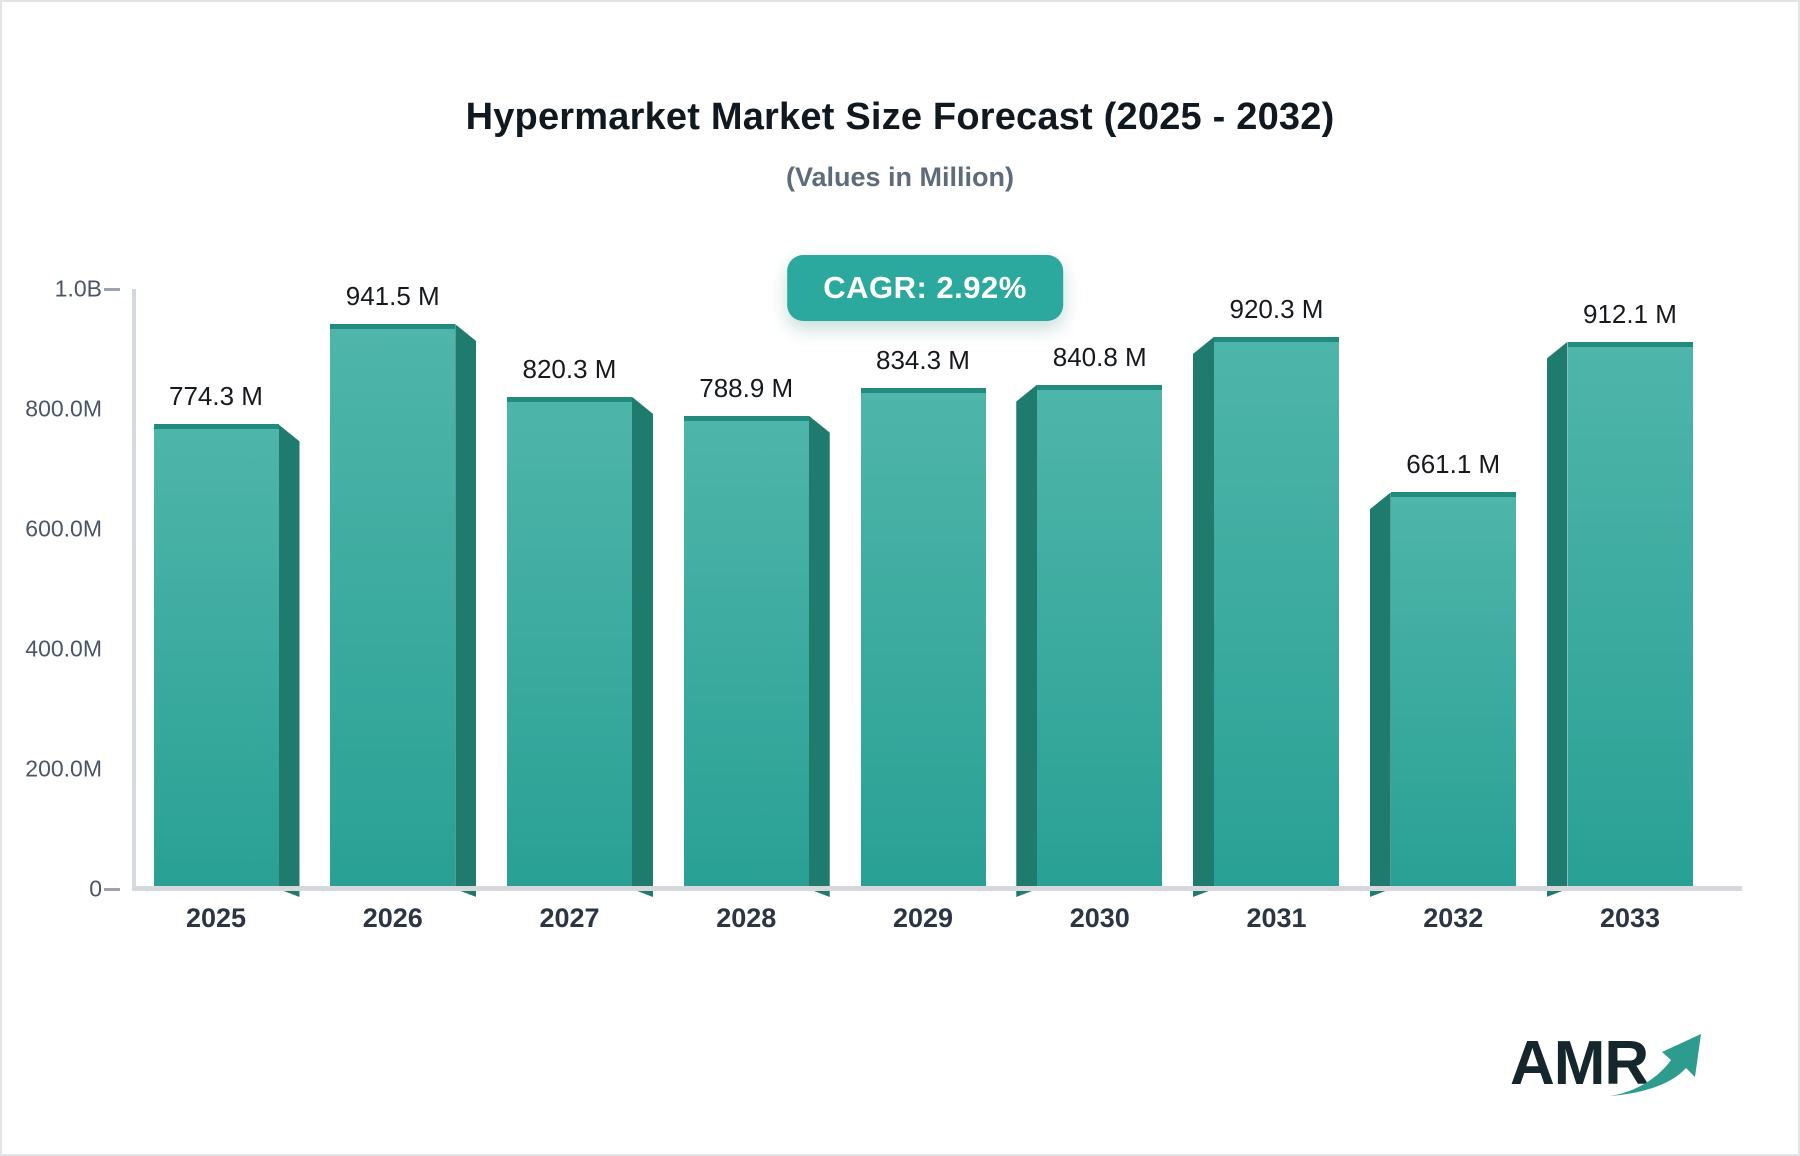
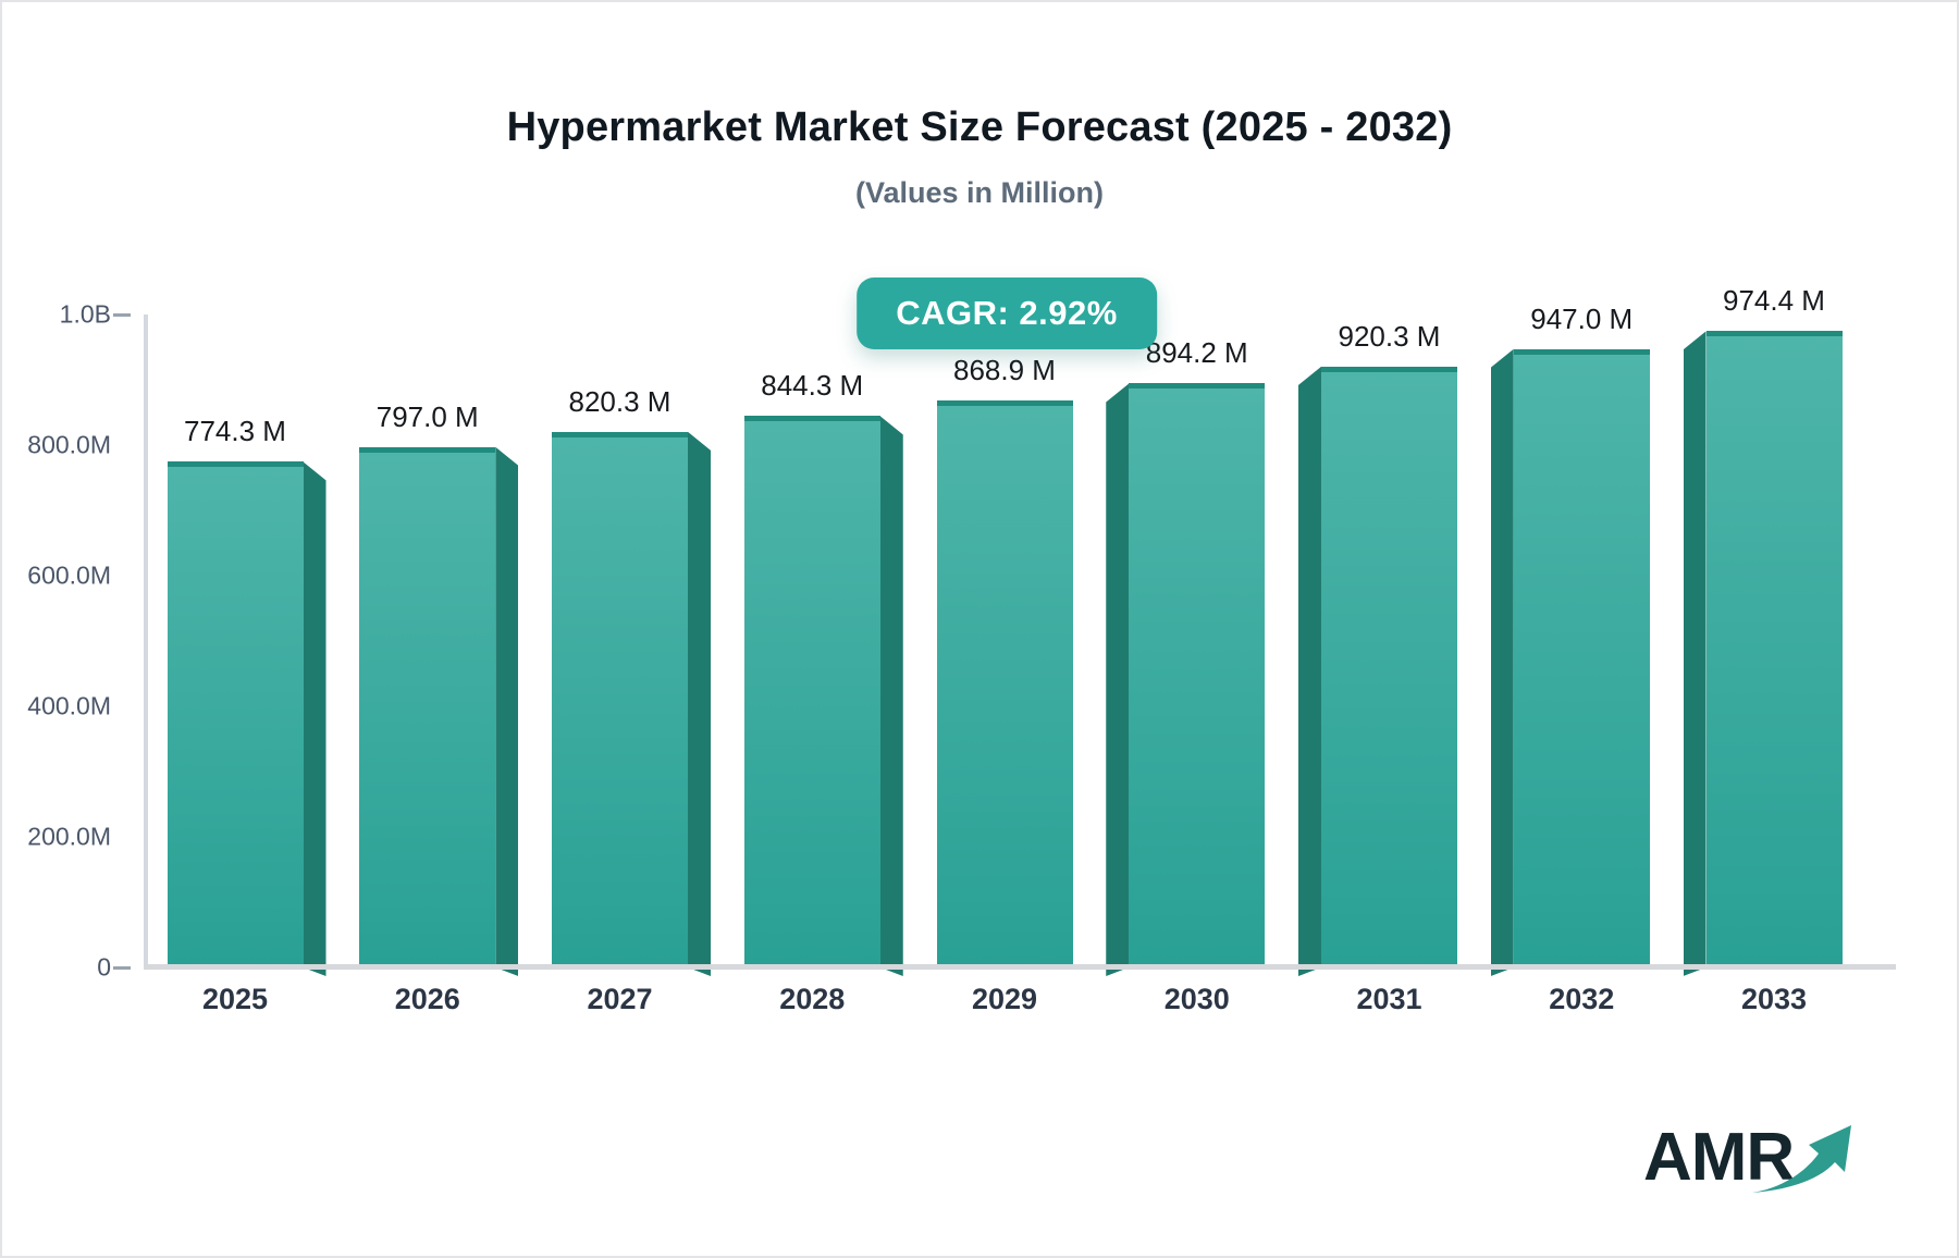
2026: 941.5 -> 797.0
2028: 788.9 -> 844.3
2029: 834.3 -> 868.9
2030: 840.8 -> 894.2
2032: 661.1 -> 947.0
2033: 912.1 -> 974.4
